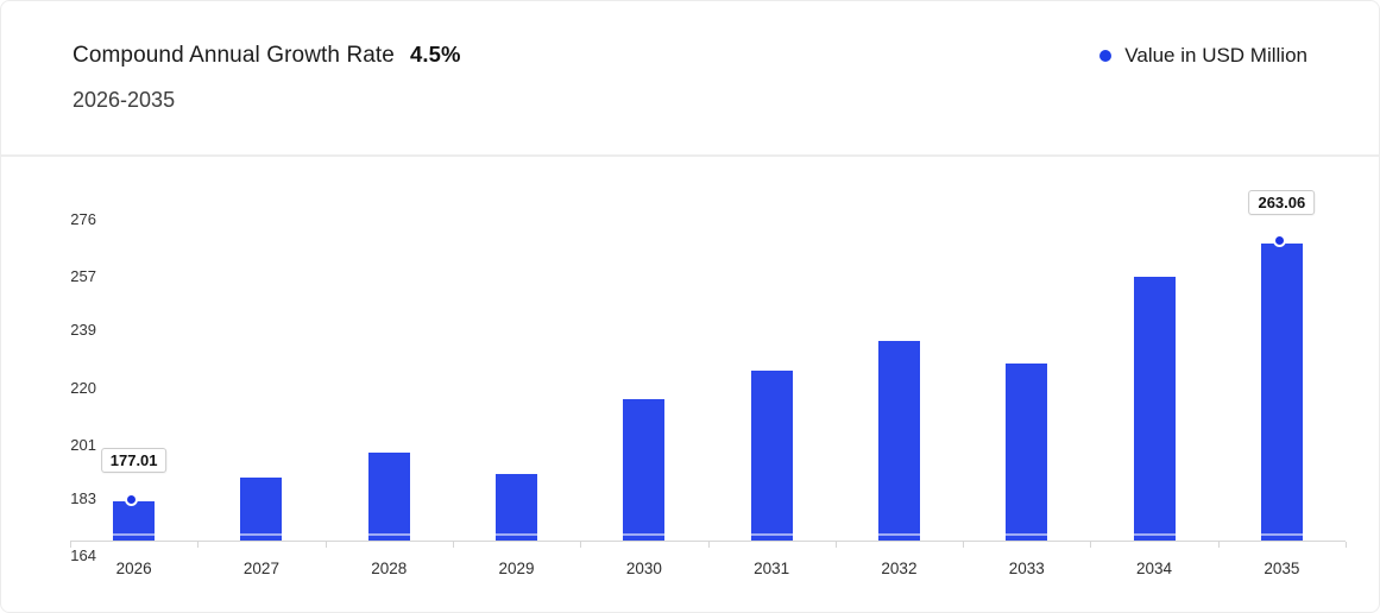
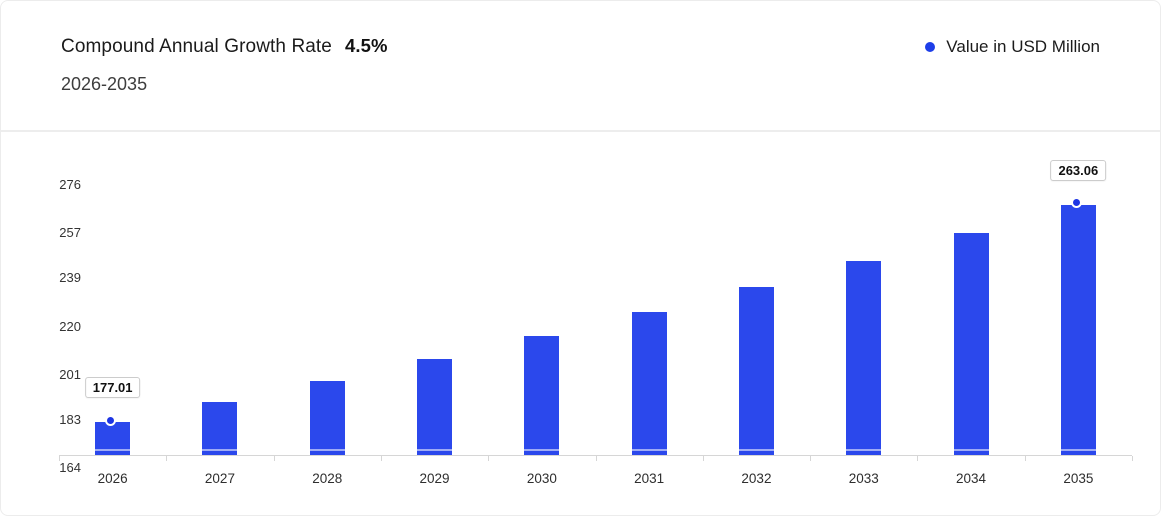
2029: 186 -> 202
2033: 223 -> 241
